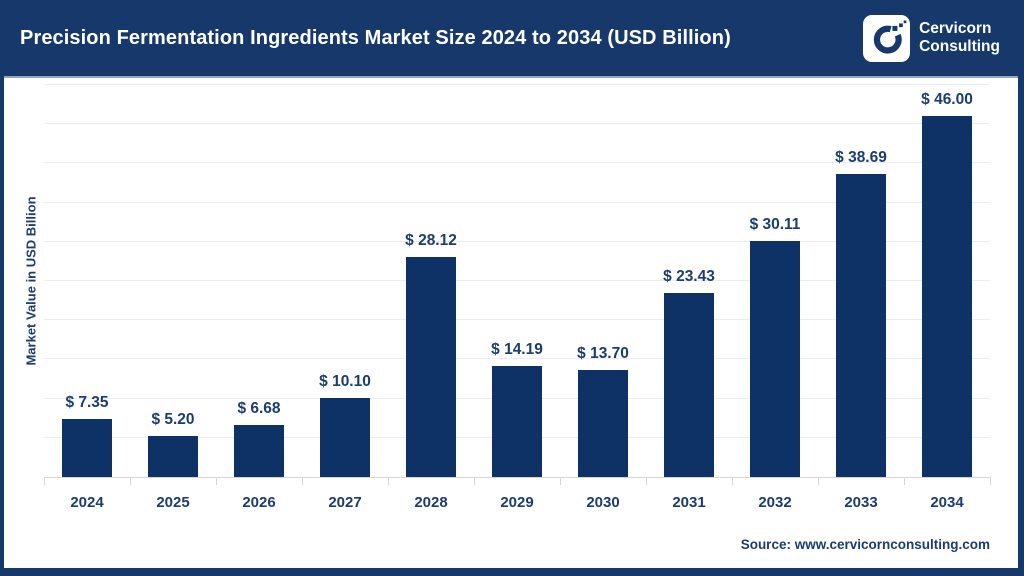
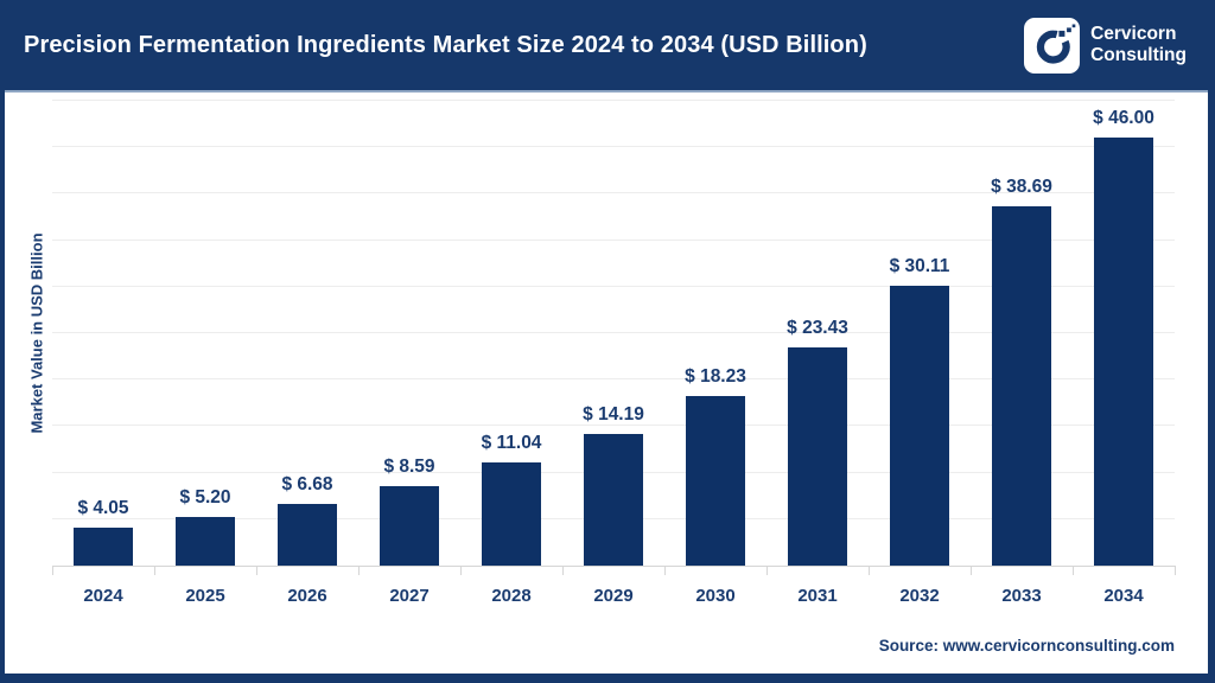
2024: 7.35 -> 4.05
2027: 10.10 -> 8.59
2028: 28.12 -> 11.04
2030: 13.70 -> 18.23
